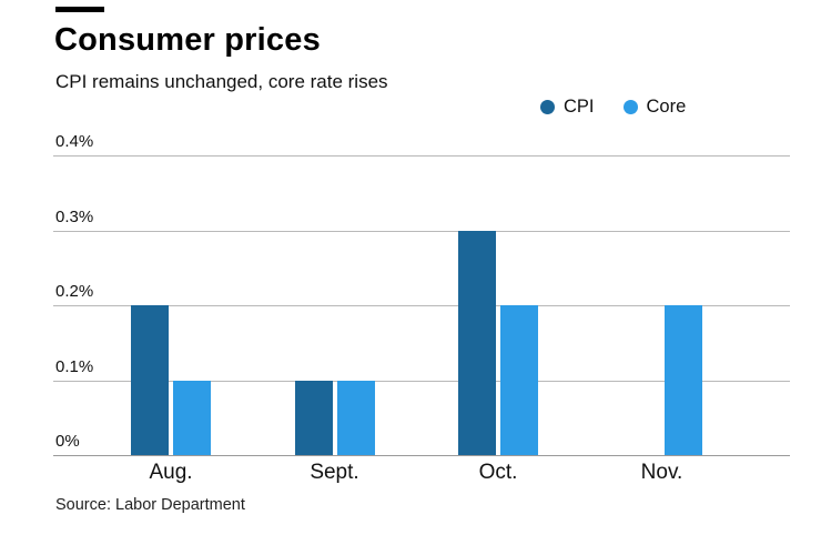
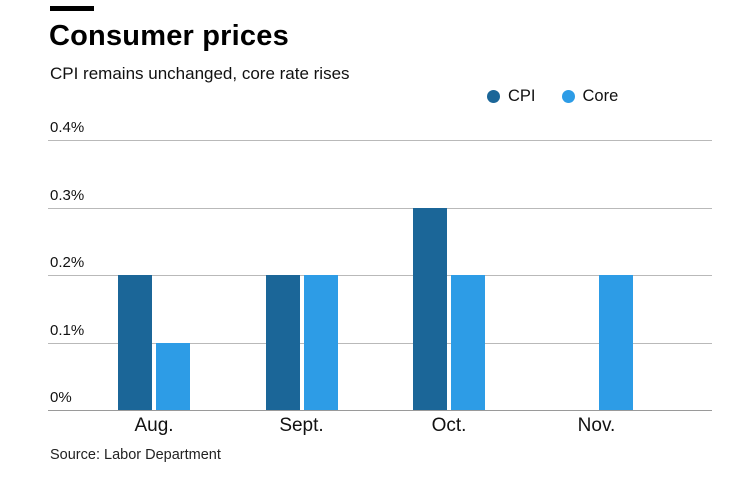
CPI/Sept.: 0.1% -> 0.2%
Core/Sept.: 0.1% -> 0.2%
